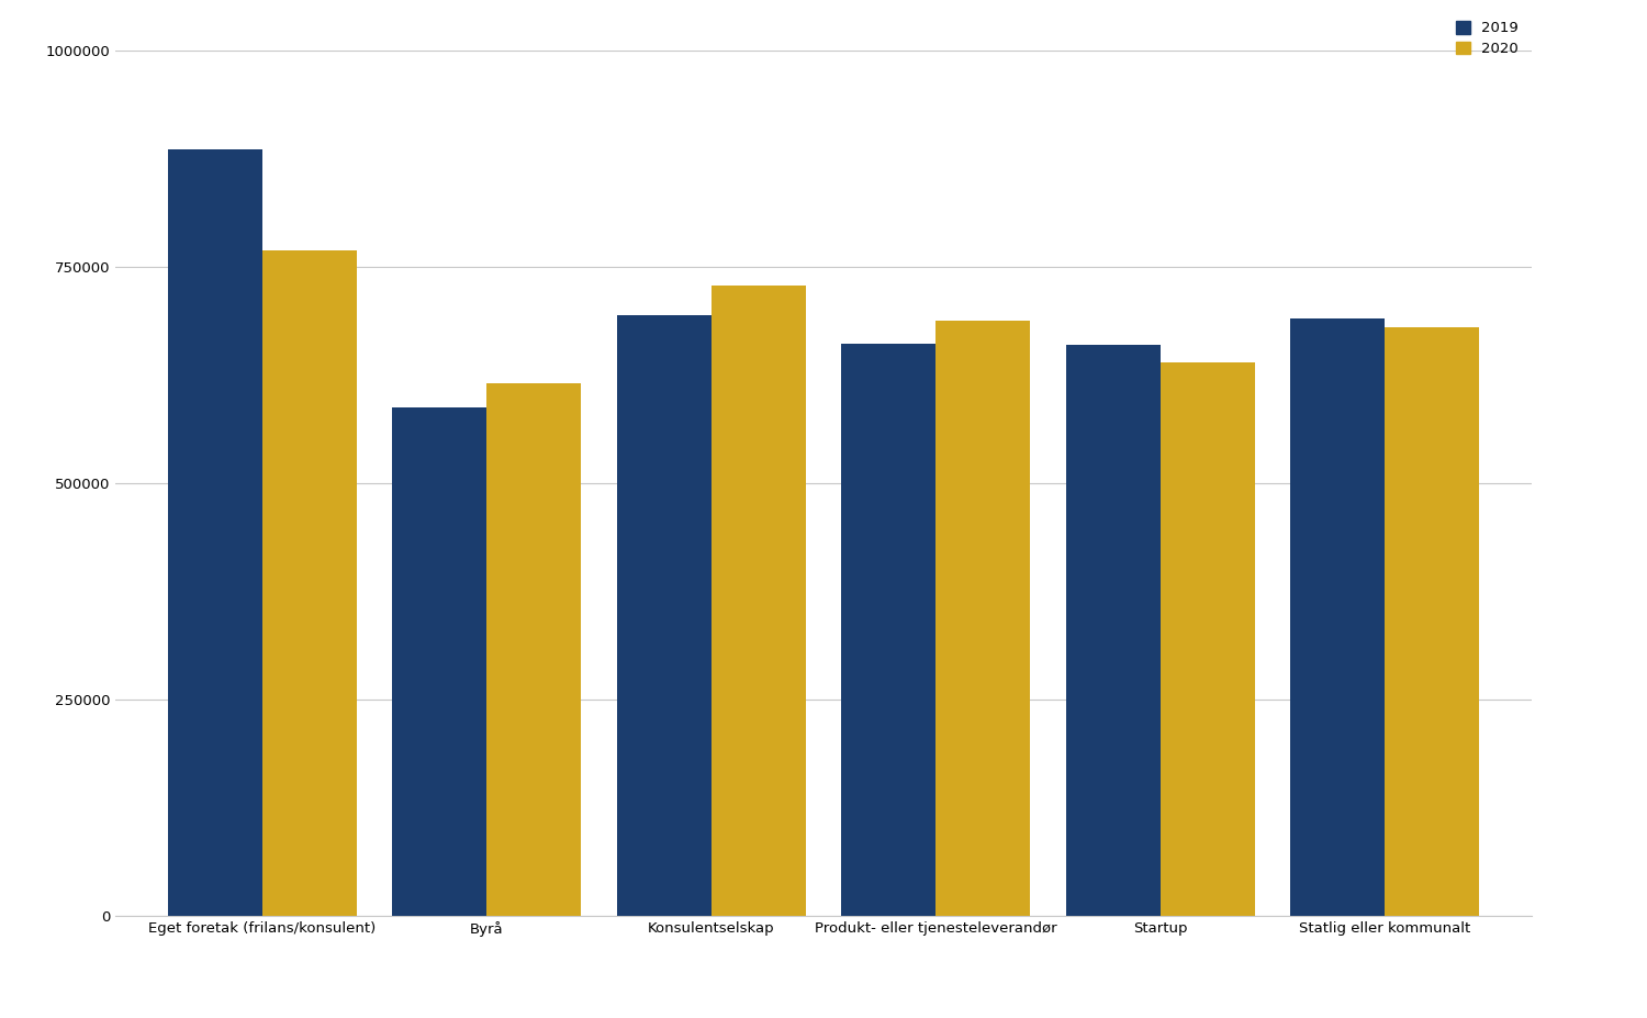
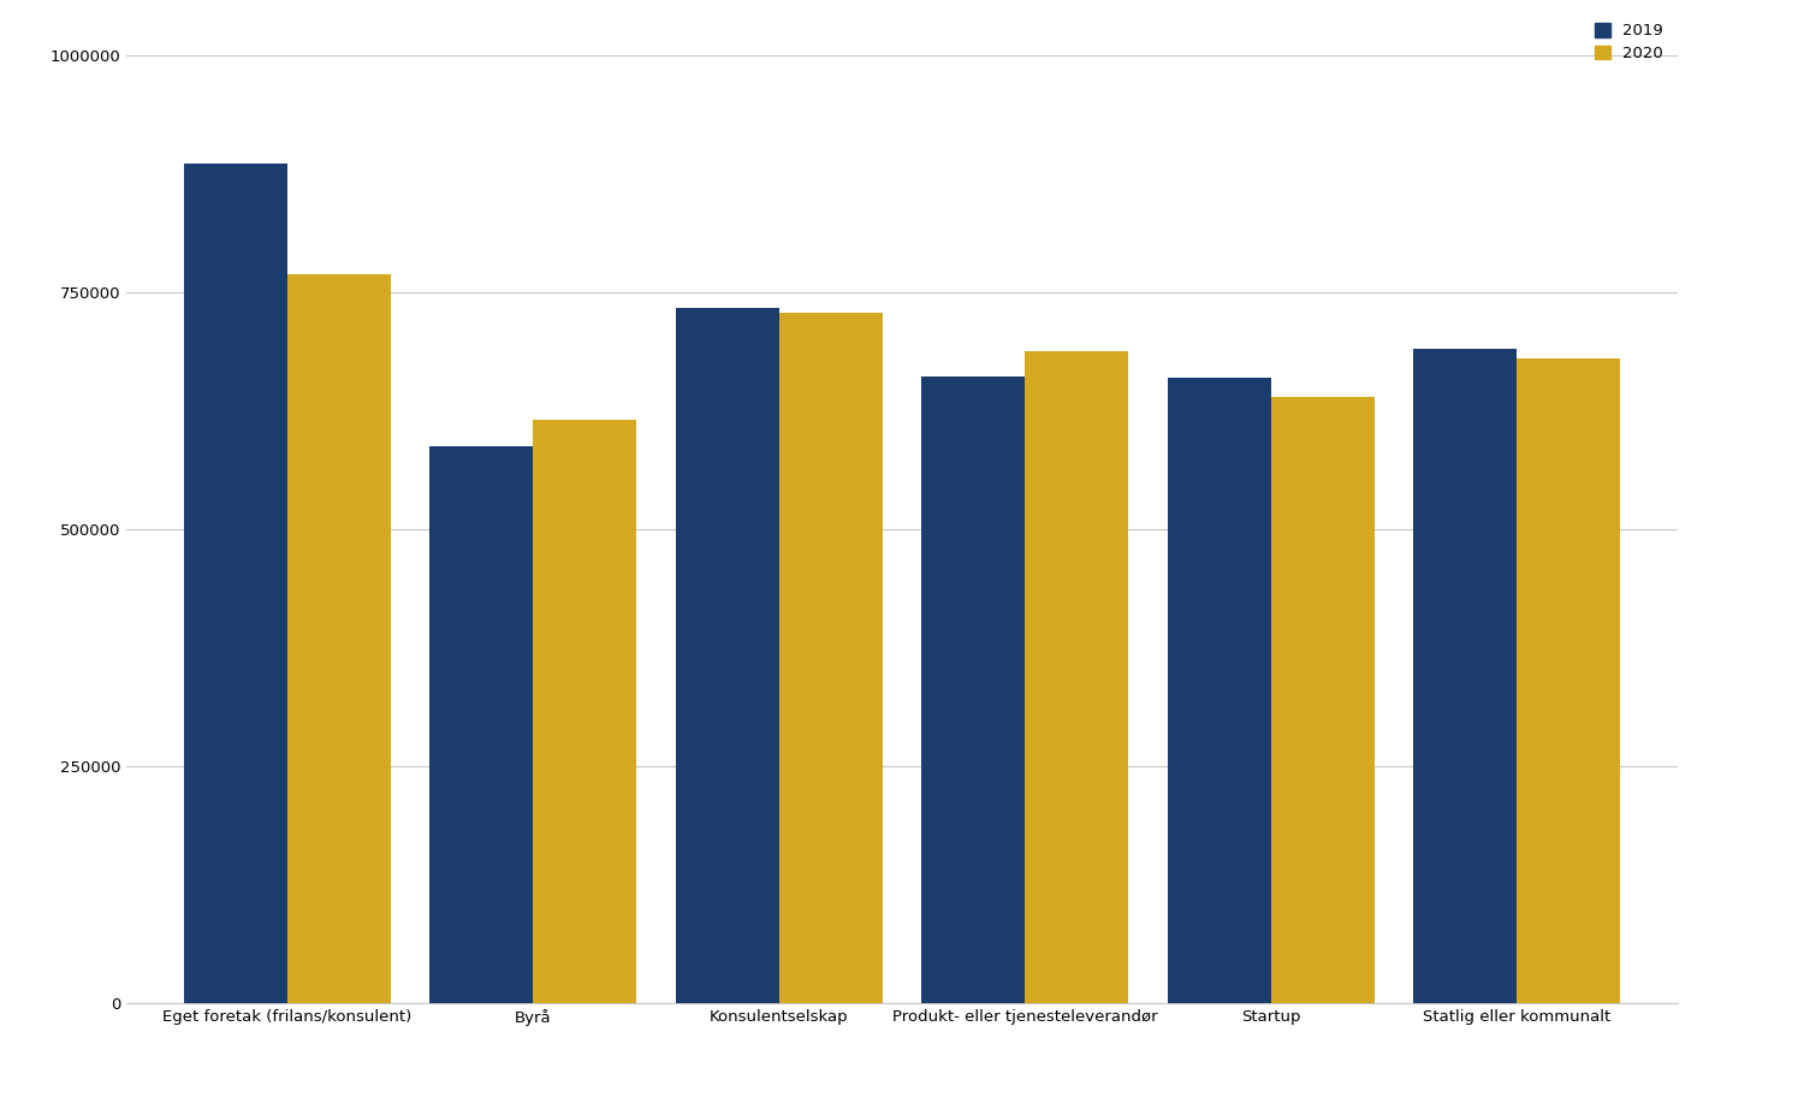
2019/Konsulentselskap: 695000 -> 734000
